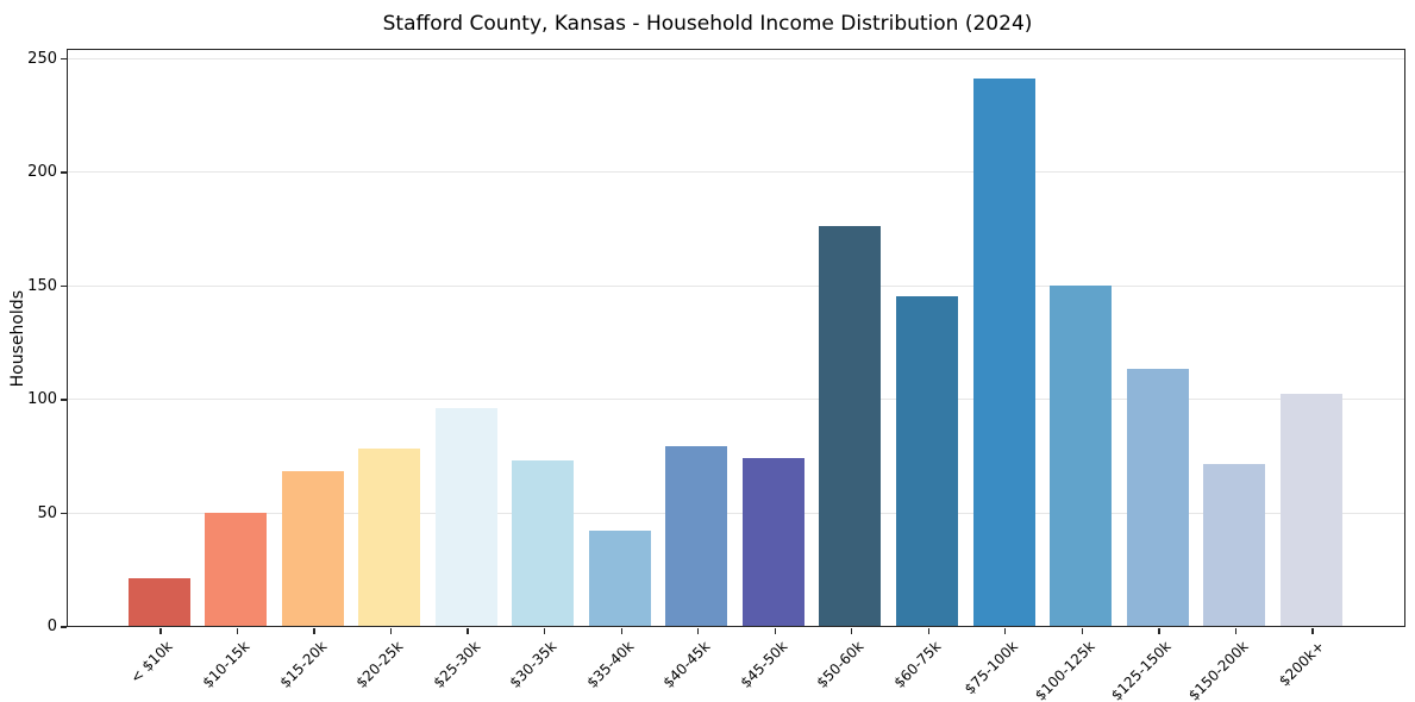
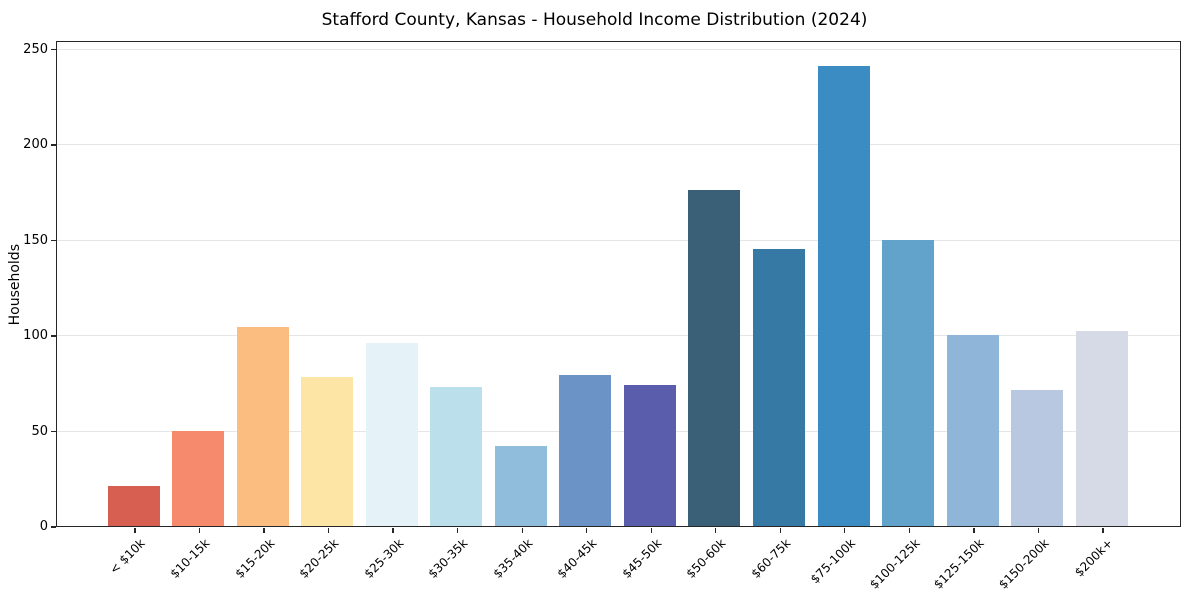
$15-20k: 68 -> 104
$125-150k: 113 -> 100
